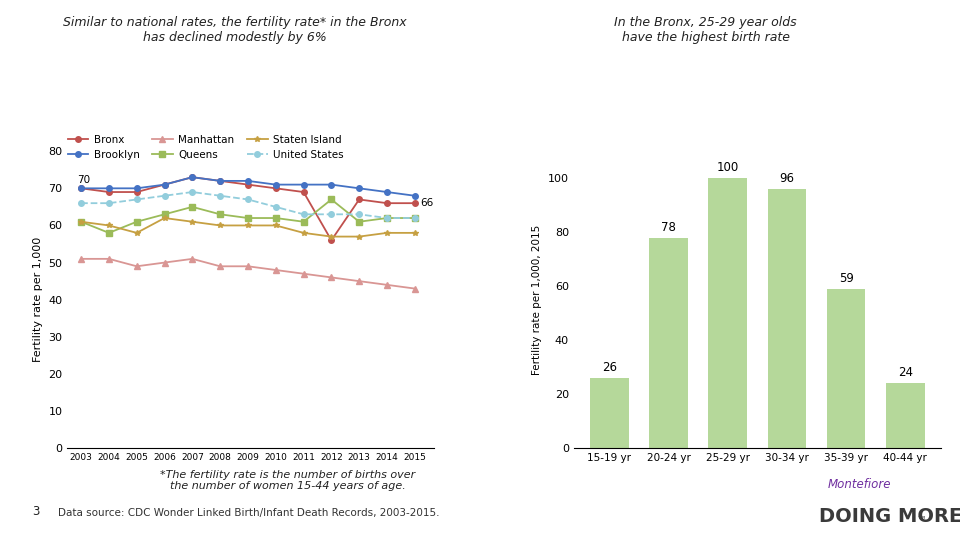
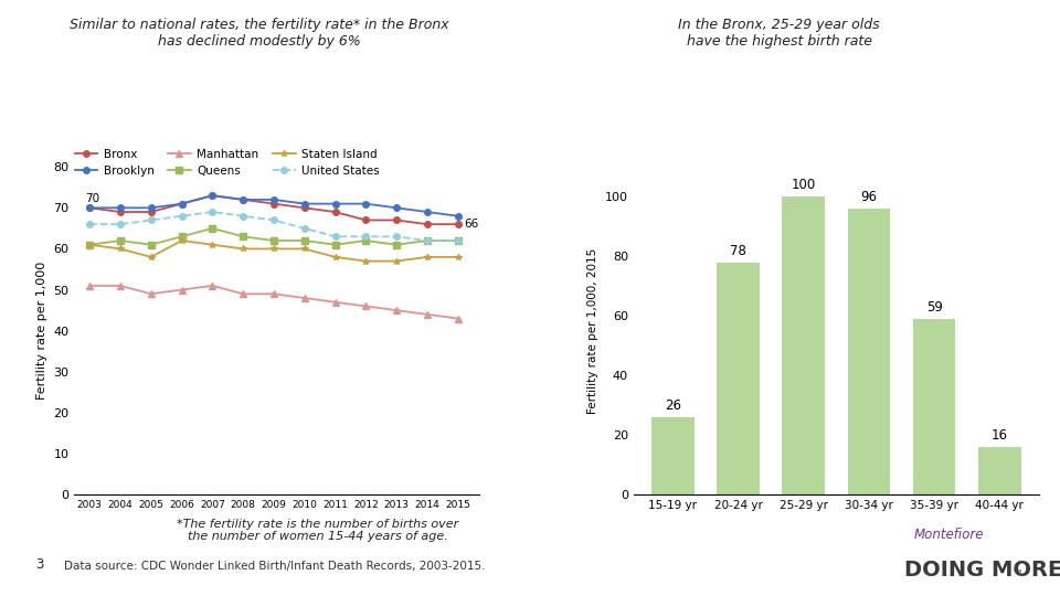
Queens/2004: 58 -> 62
Bronx/2012: 56 -> 67
Queens/2012: 67 -> 62
40-44 yr: 24 -> 16
